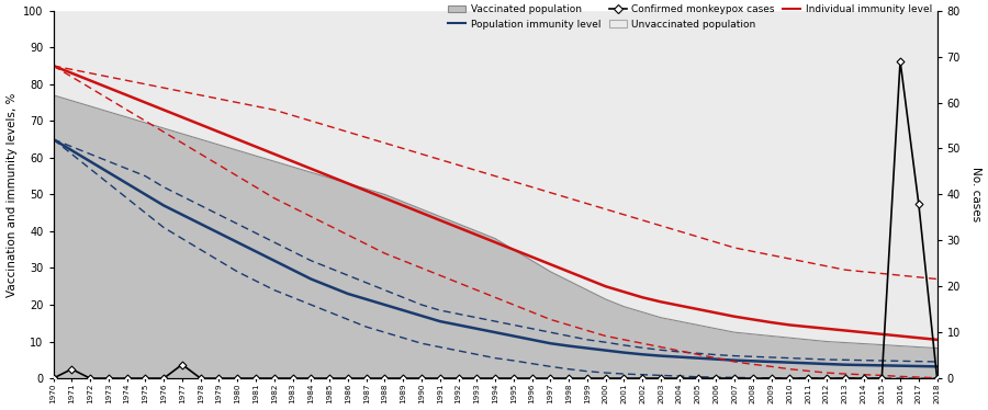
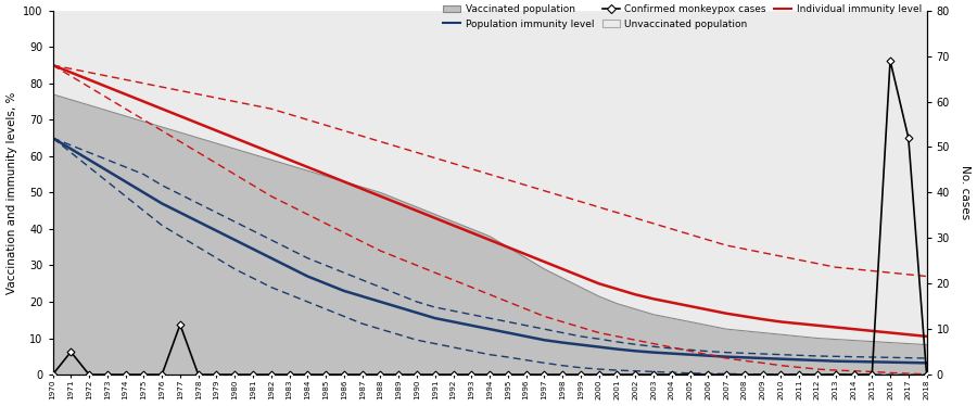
Confirmed monkeypox cases/1971: 2 -> 5
Confirmed monkeypox cases/1977: 3 -> 11
Confirmed monkeypox cases/2017: 38 -> 52
